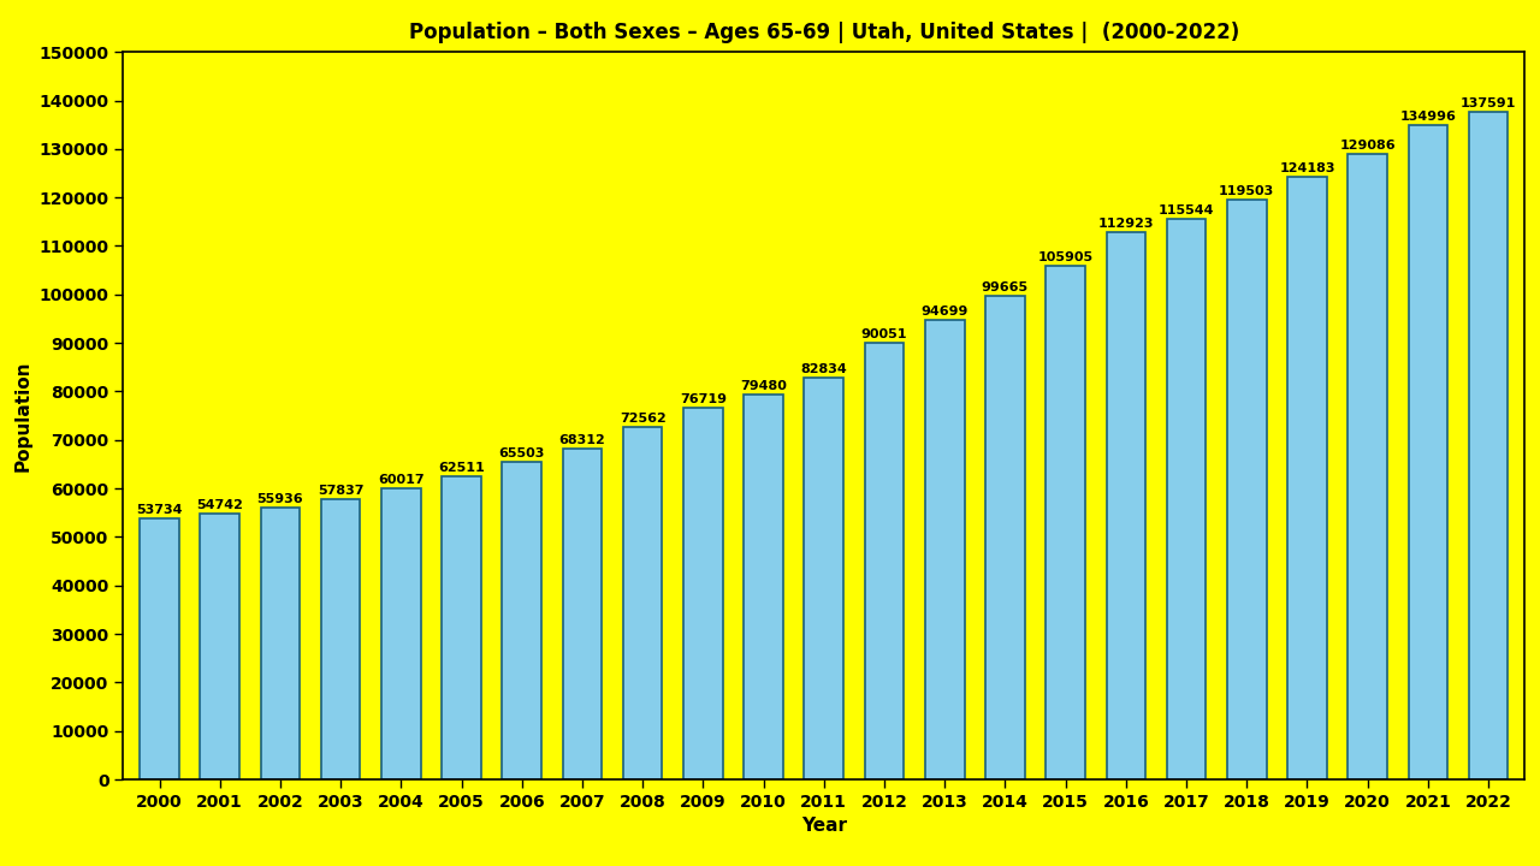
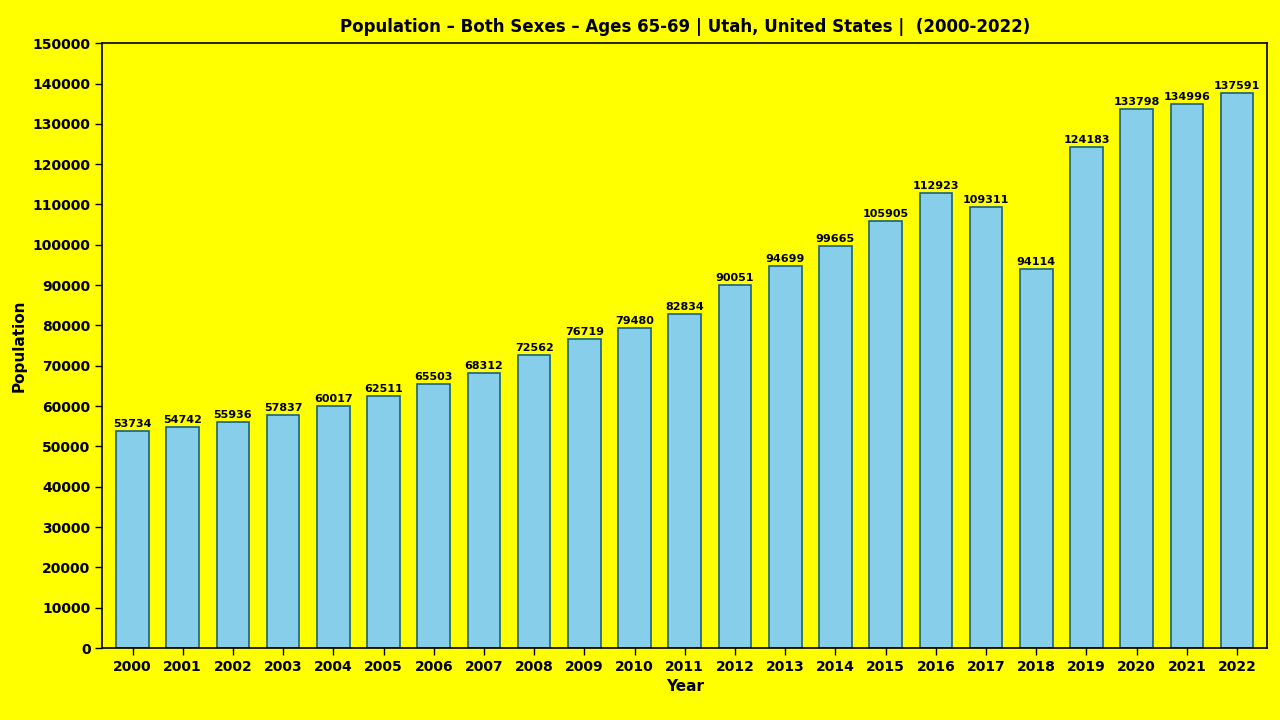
2017: 115544 -> 109311
2018: 119503 -> 94114
2020: 129086 -> 133798
